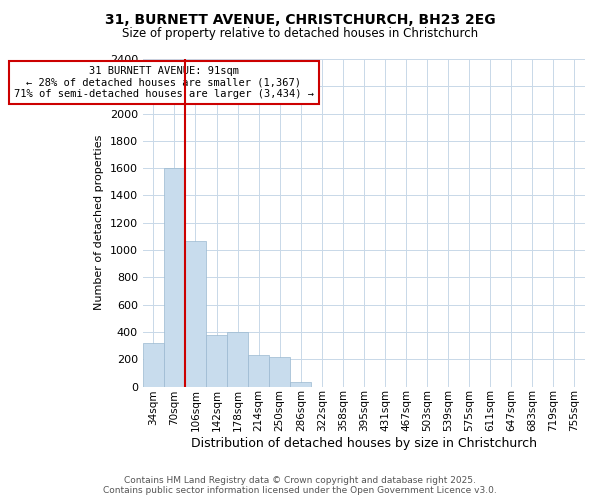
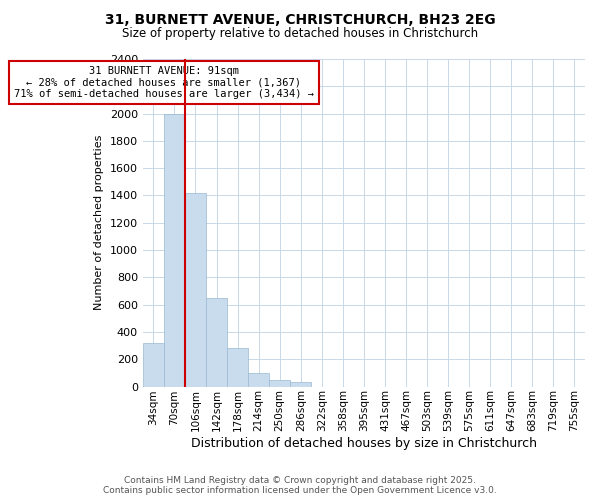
70sqm: 1600 -> 2000
106sqm: 1070 -> 1420
142sqm: 380 -> 650
178sqm: 400 -> 280
214sqm: 230 -> 100
250sqm: 220 -> 40
